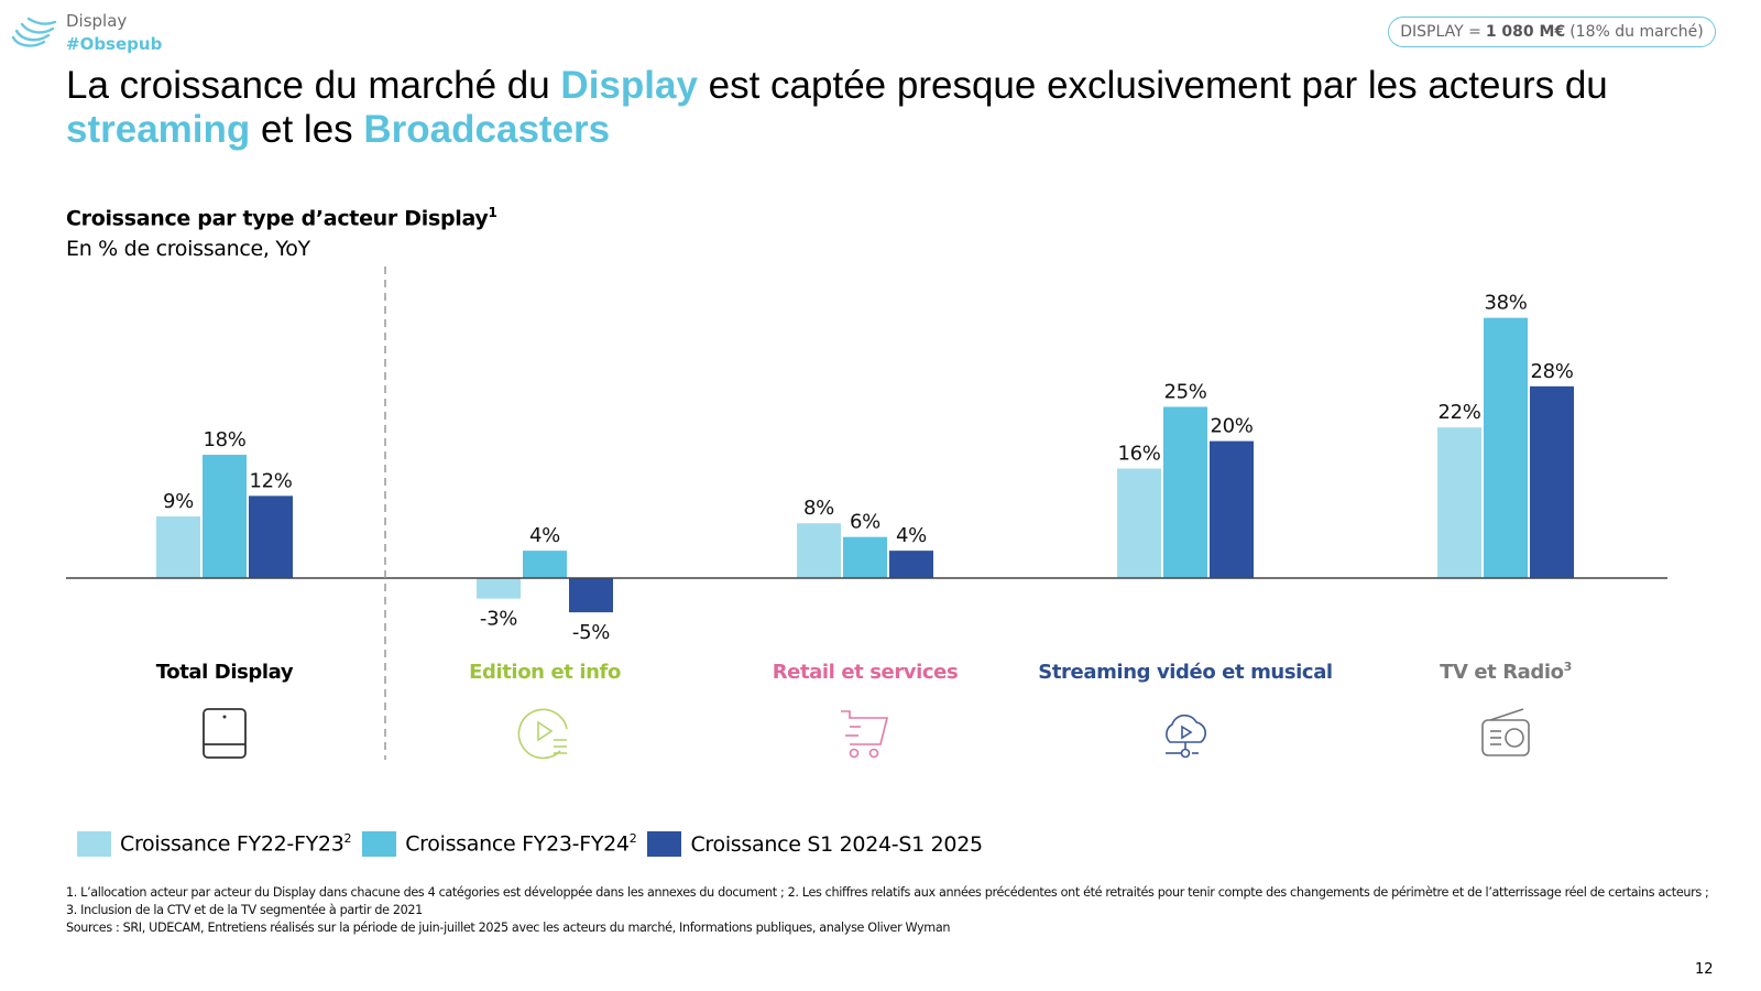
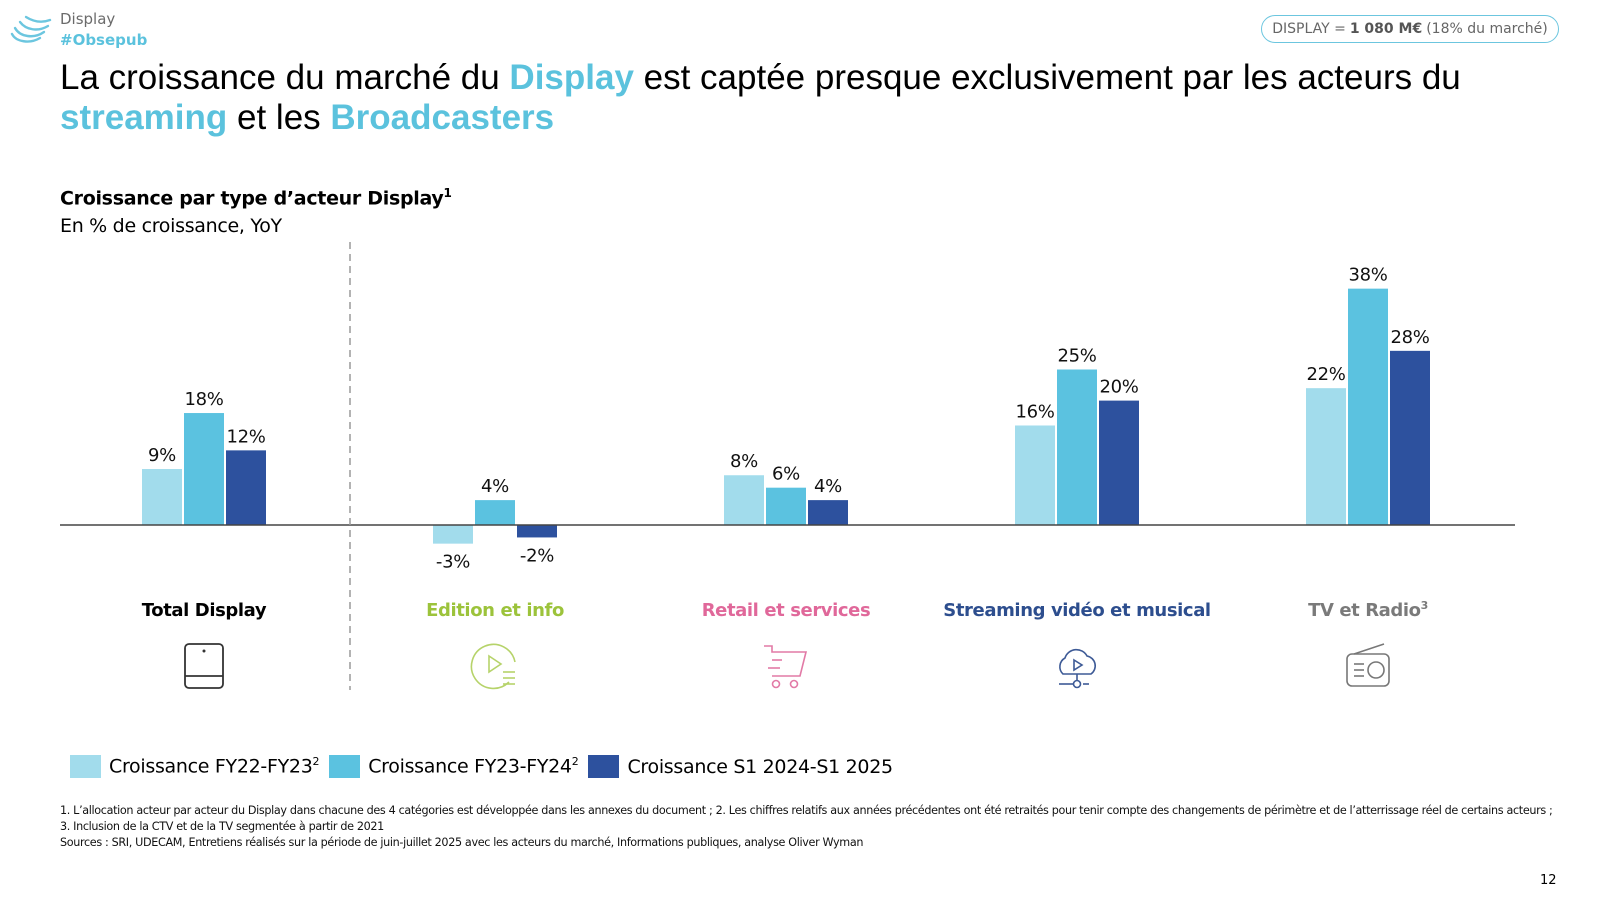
Croissance S1 2024-S1 2025/Edition et info: -5% -> -2%
